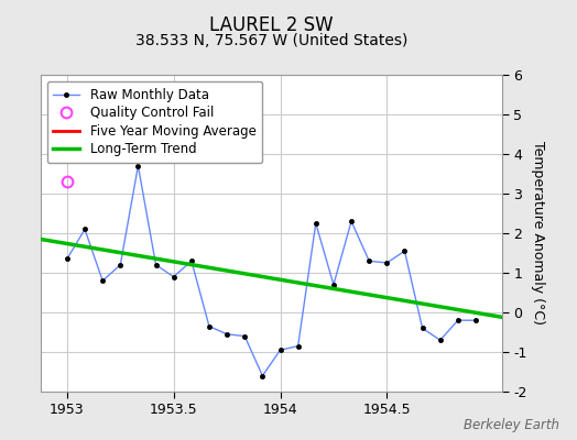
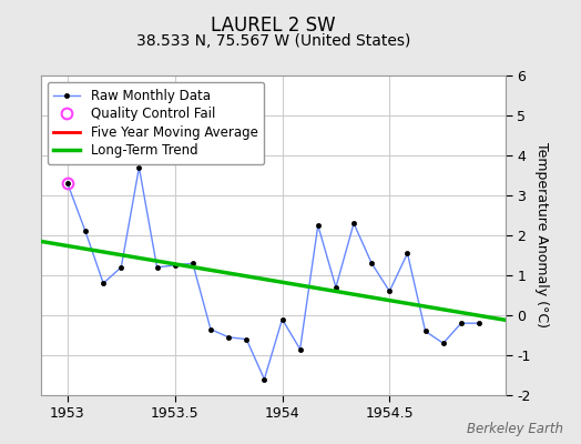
1953: 1.35 -> 3.30
1953.5: 0.90 -> 1.25
1954: -0.95 -> -0.10
1954.5: 1.25 -> 0.60
